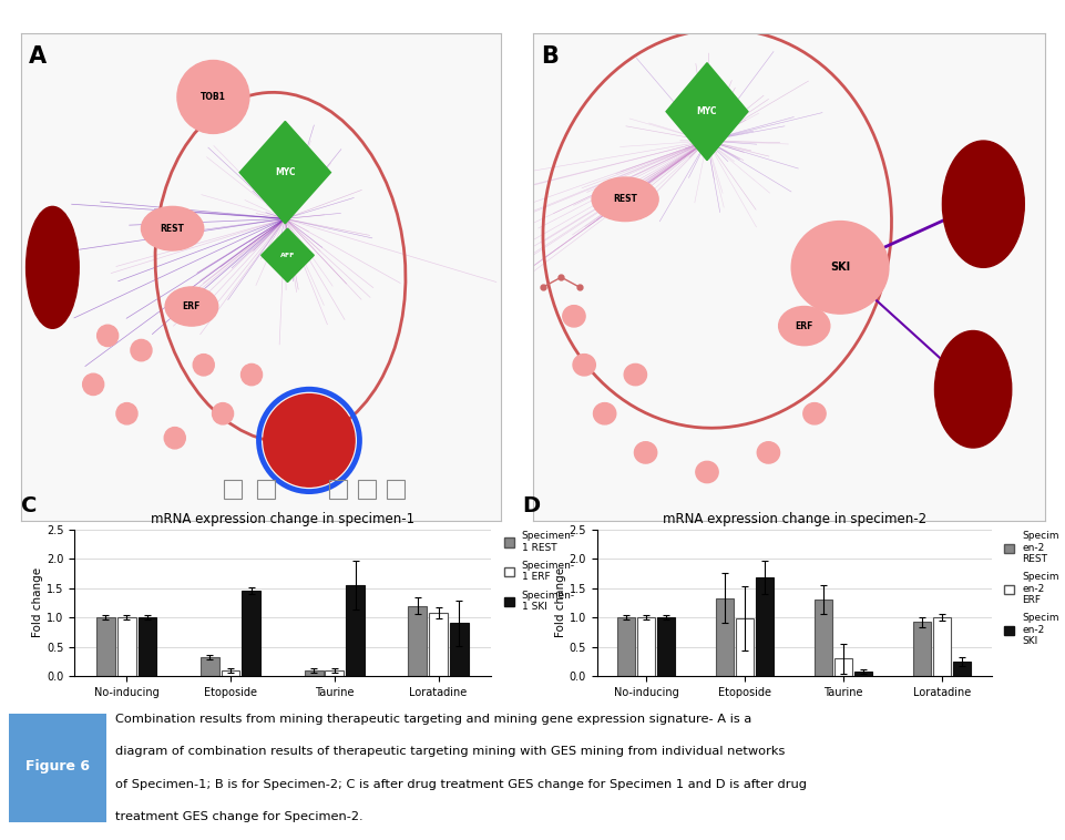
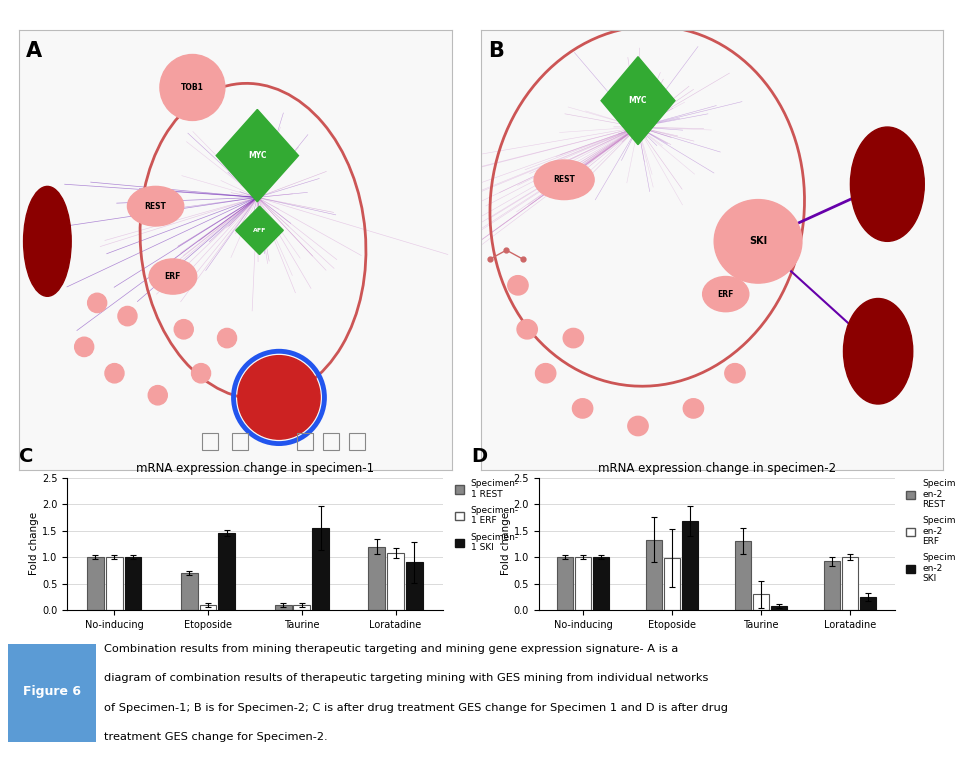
mRNA expression change in specimen-1/Specimen- 1 REST/Etoposide: 0.32 -> 0.70
